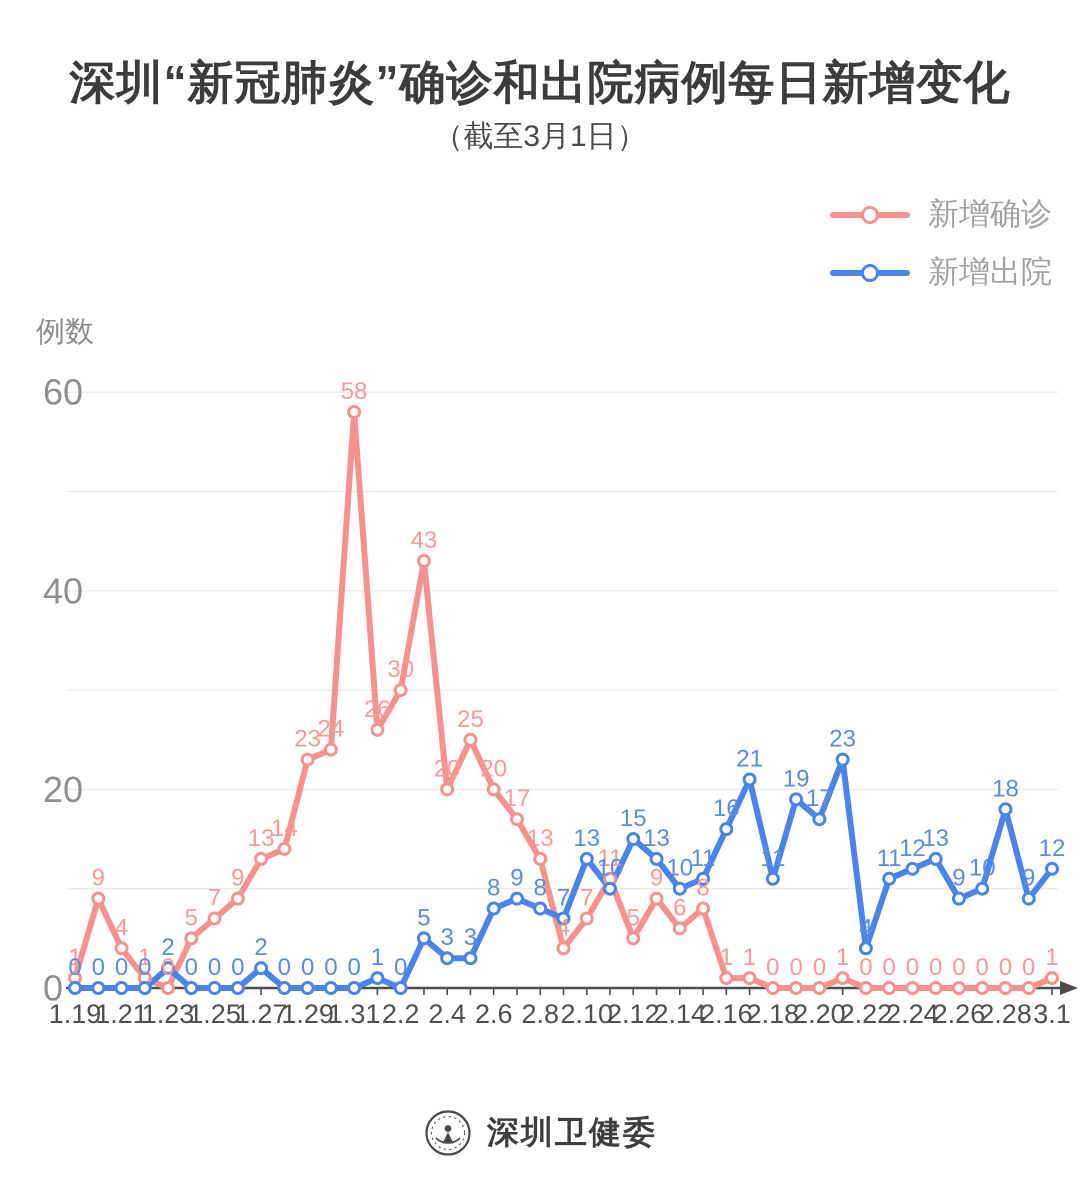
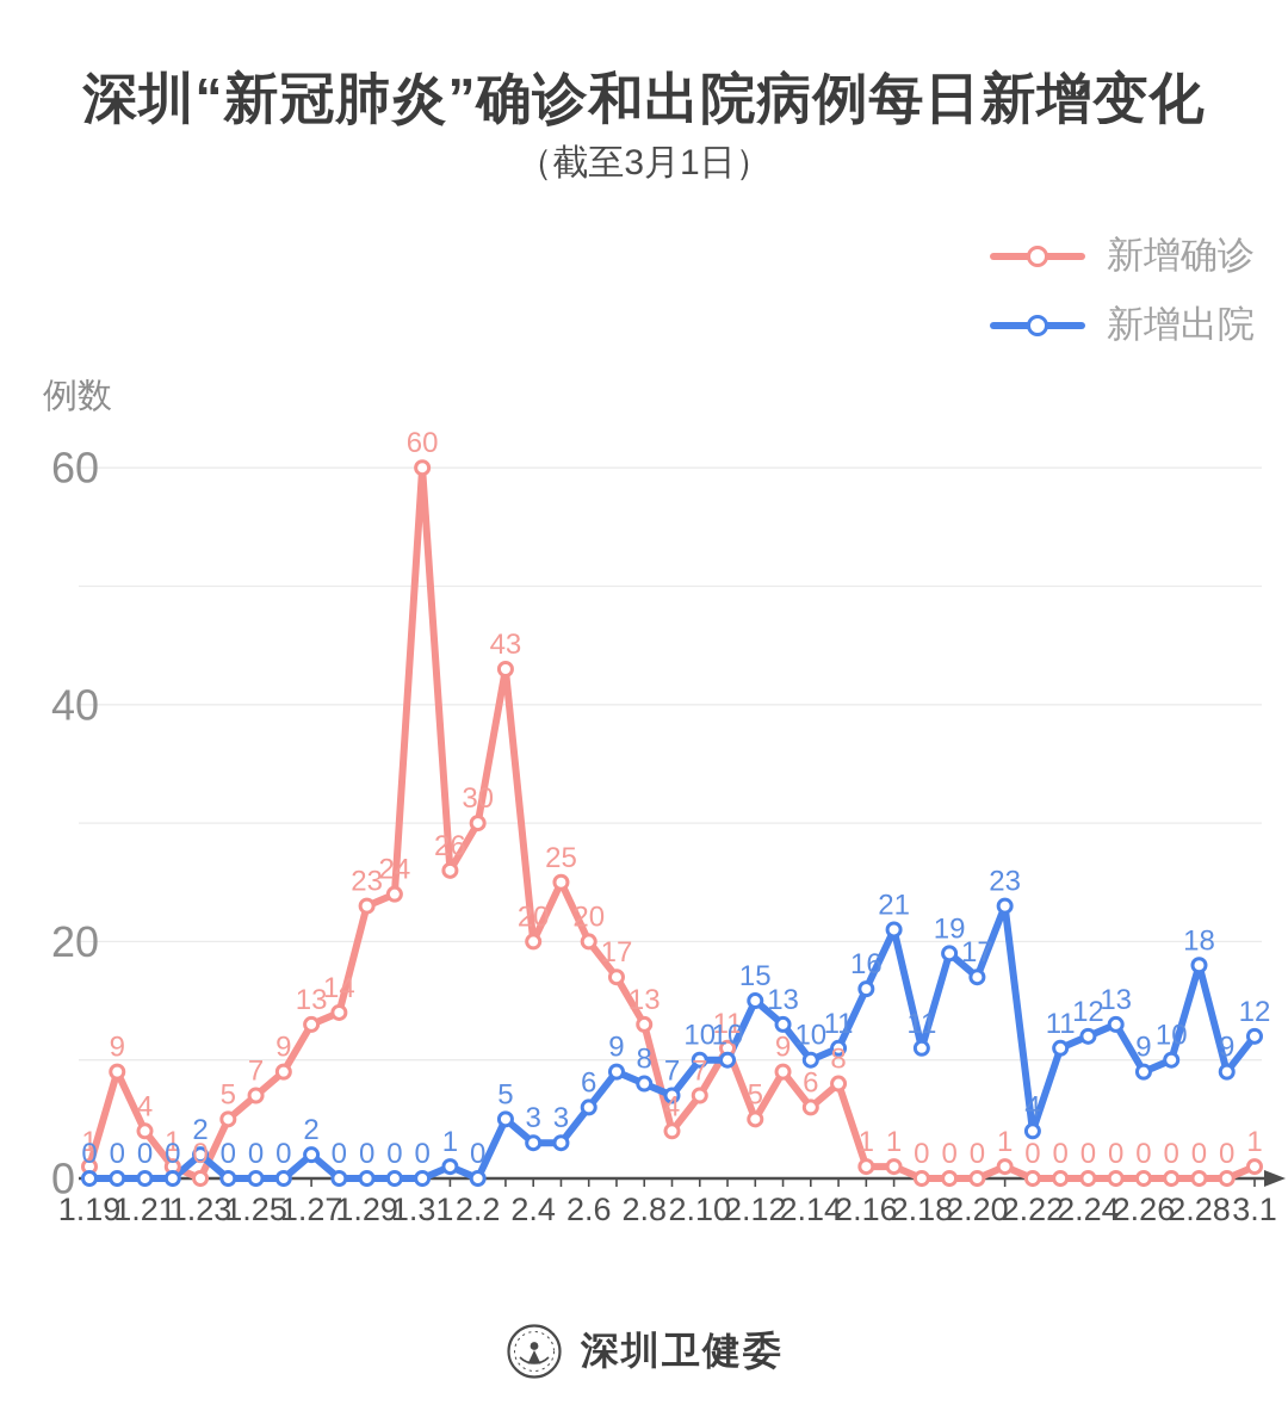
新增确诊/1.31: 58 -> 60
新增出院/2.6: 8 -> 6
新增出院/2.10: 13 -> 10
